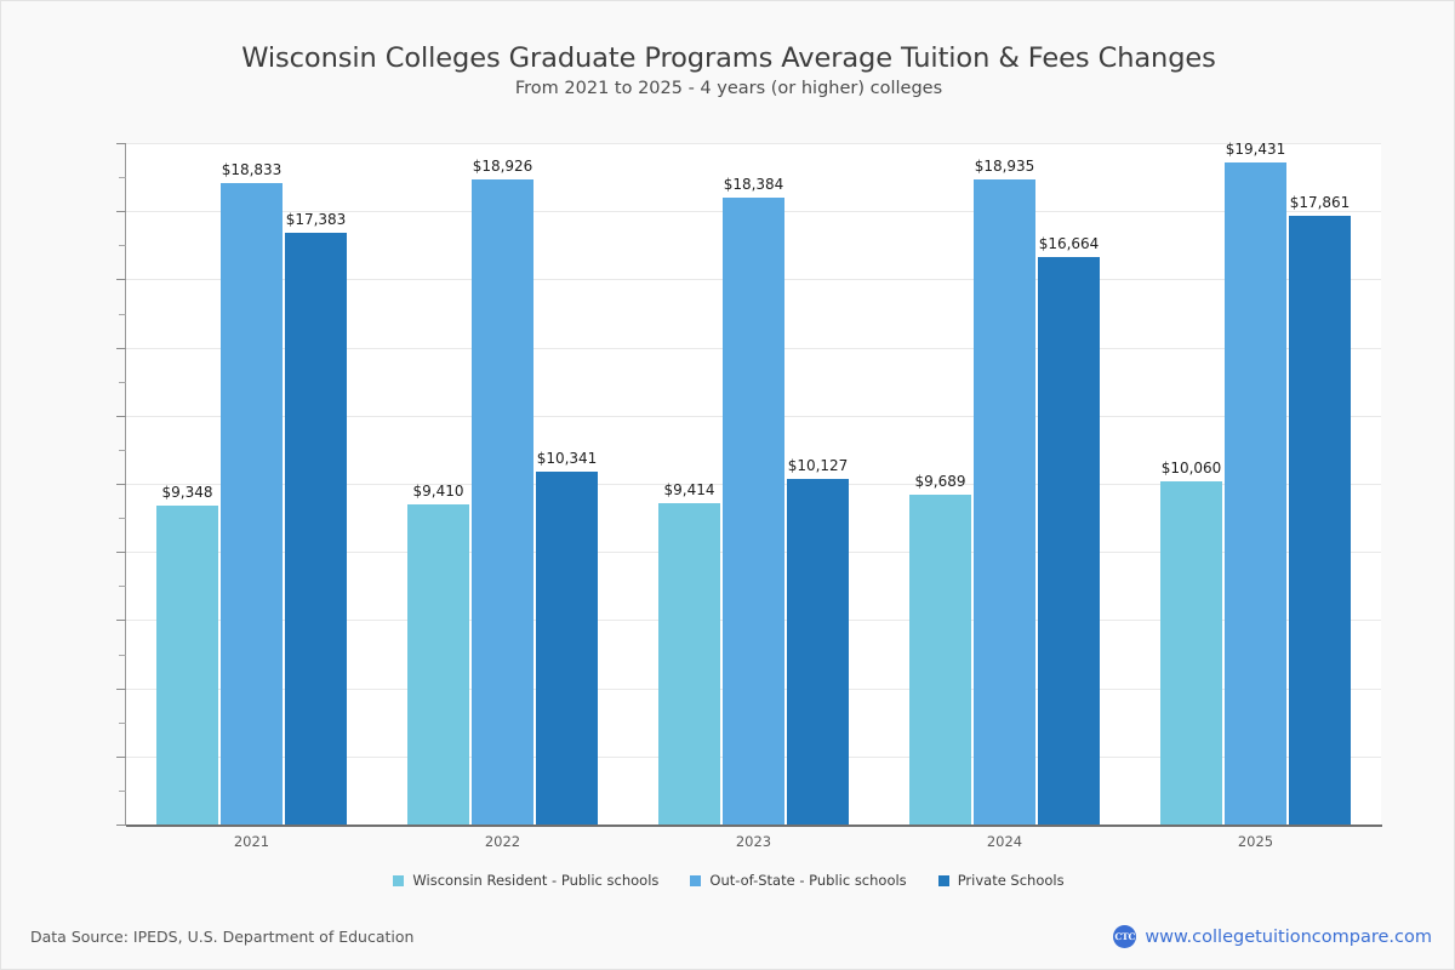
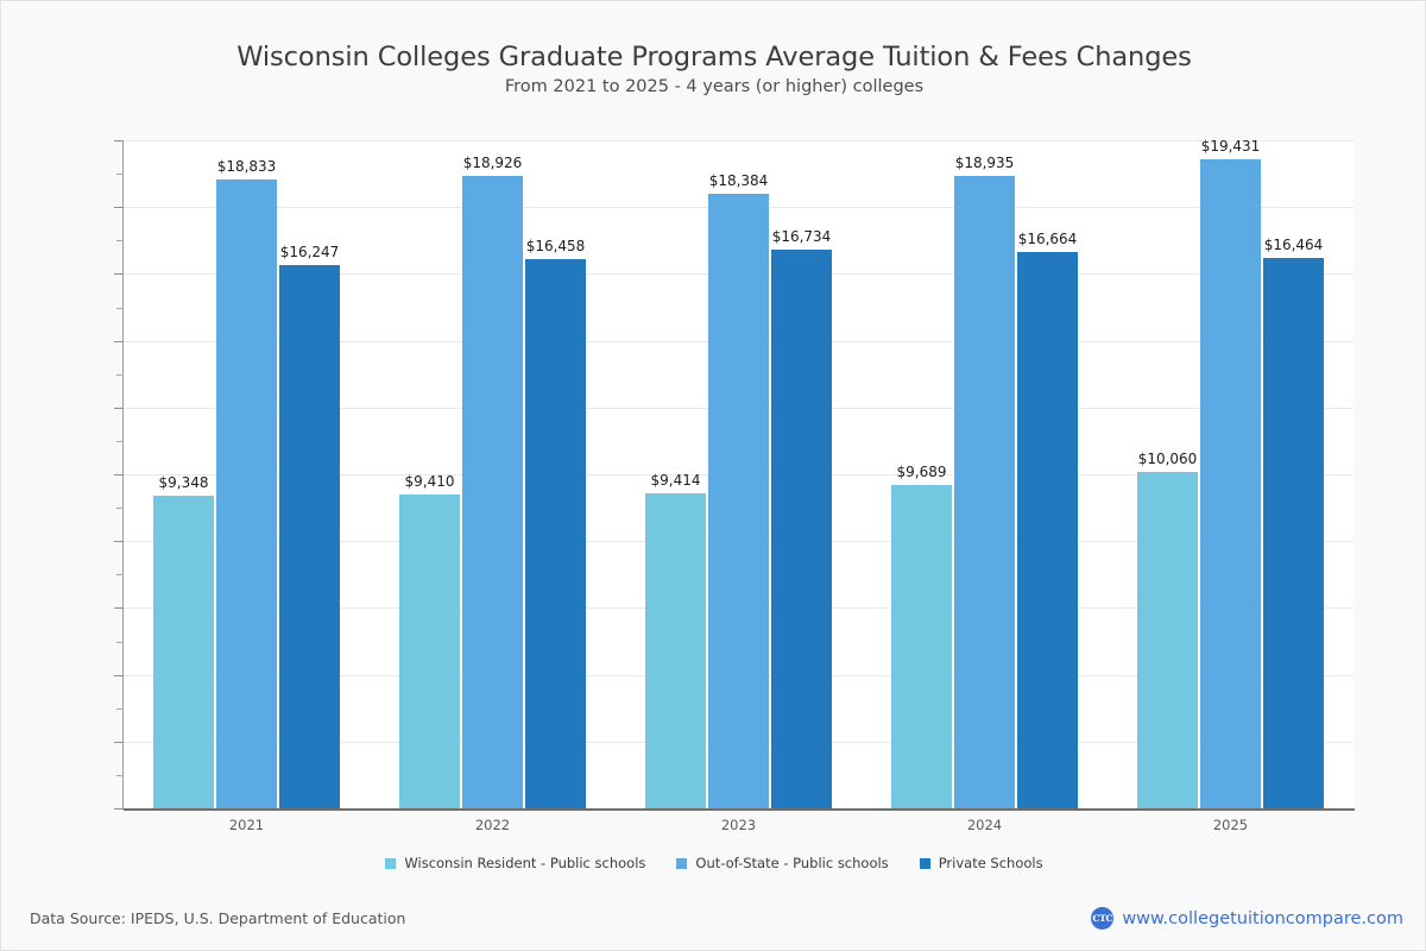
Private Schools/2021: $17,383 -> $16,247
Private Schools/2022: $10,341 -> $16,458
Private Schools/2023: $10,127 -> $16,734
Private Schools/2025: $17,861 -> $16,464
